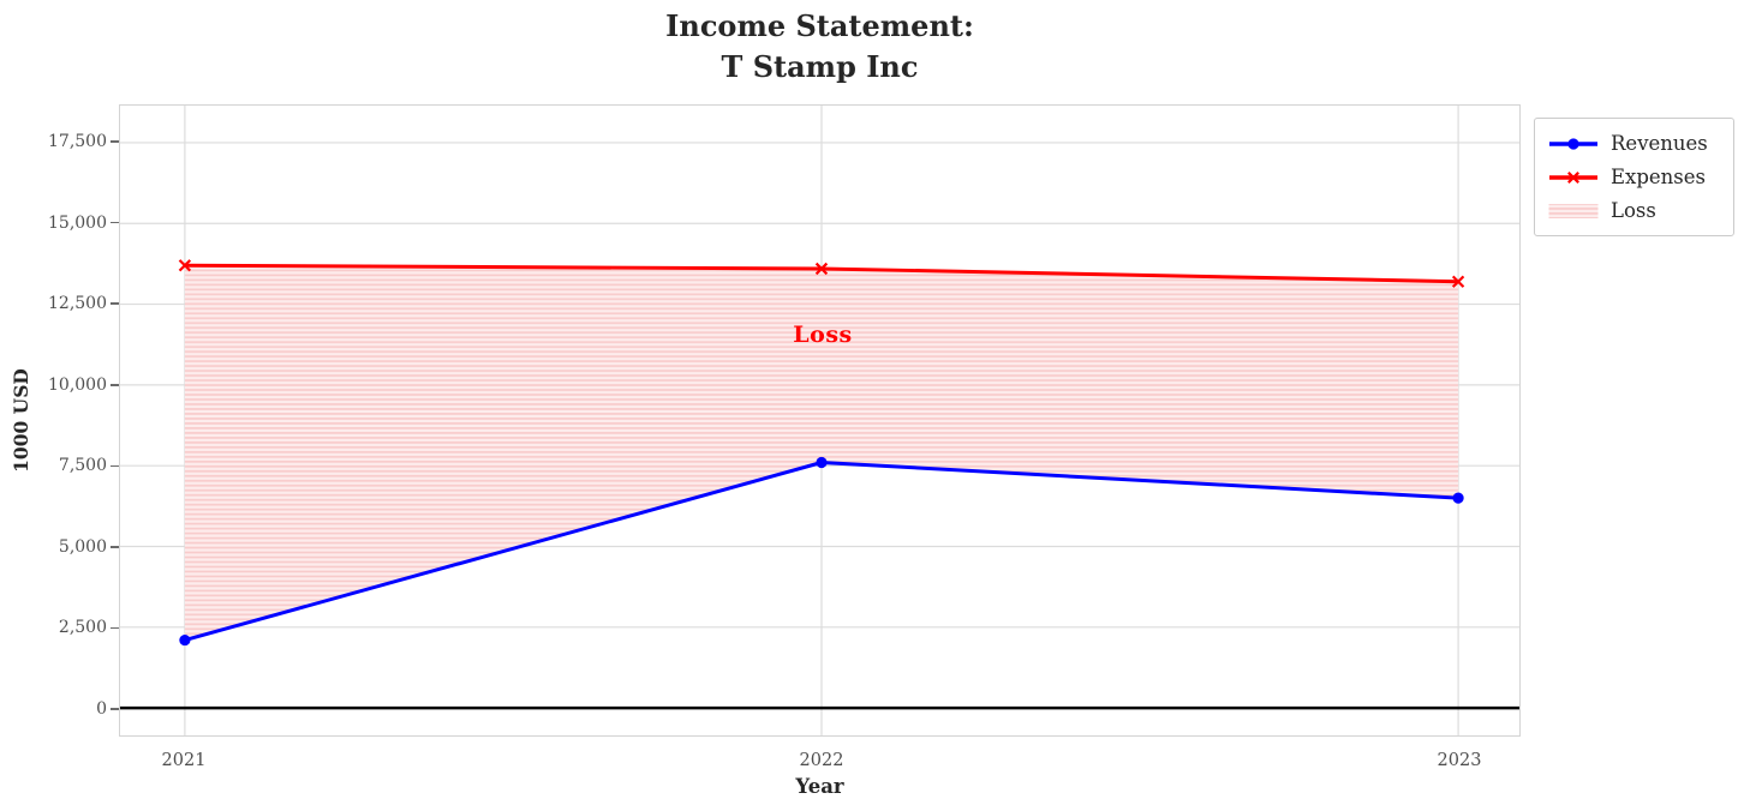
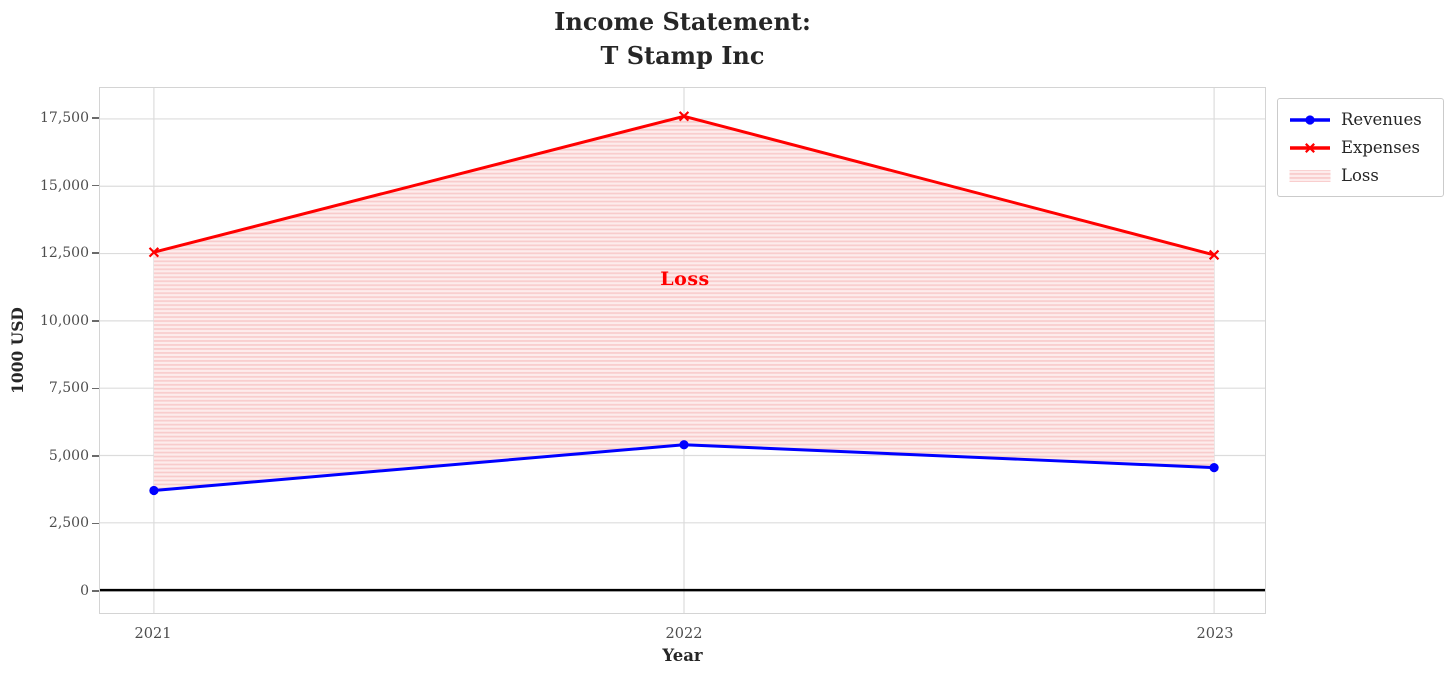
Revenues/2021: 2100 -> 3700
Expenses/2021: 13700 -> 12600
Revenues/2022: 7600 -> 5400
Expenses/2022: 13600 -> 17600
Revenues/2023: 6500 -> 4600
Expenses/2023: 13200 -> 12400
